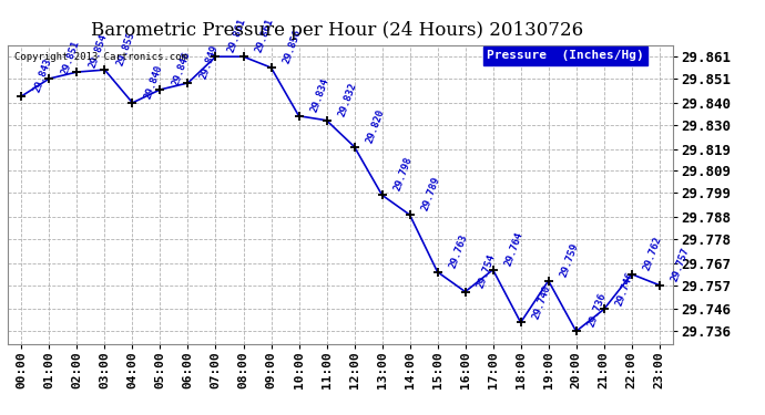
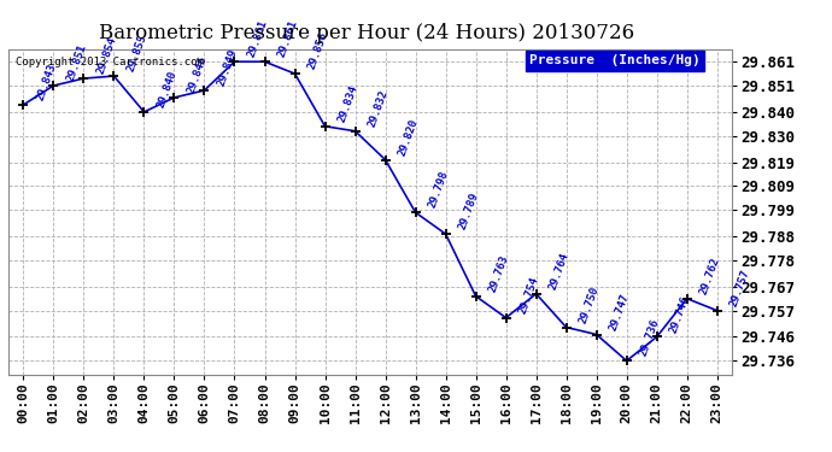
18:00: 29.740 -> 29.750
19:00: 29.759 -> 29.747
